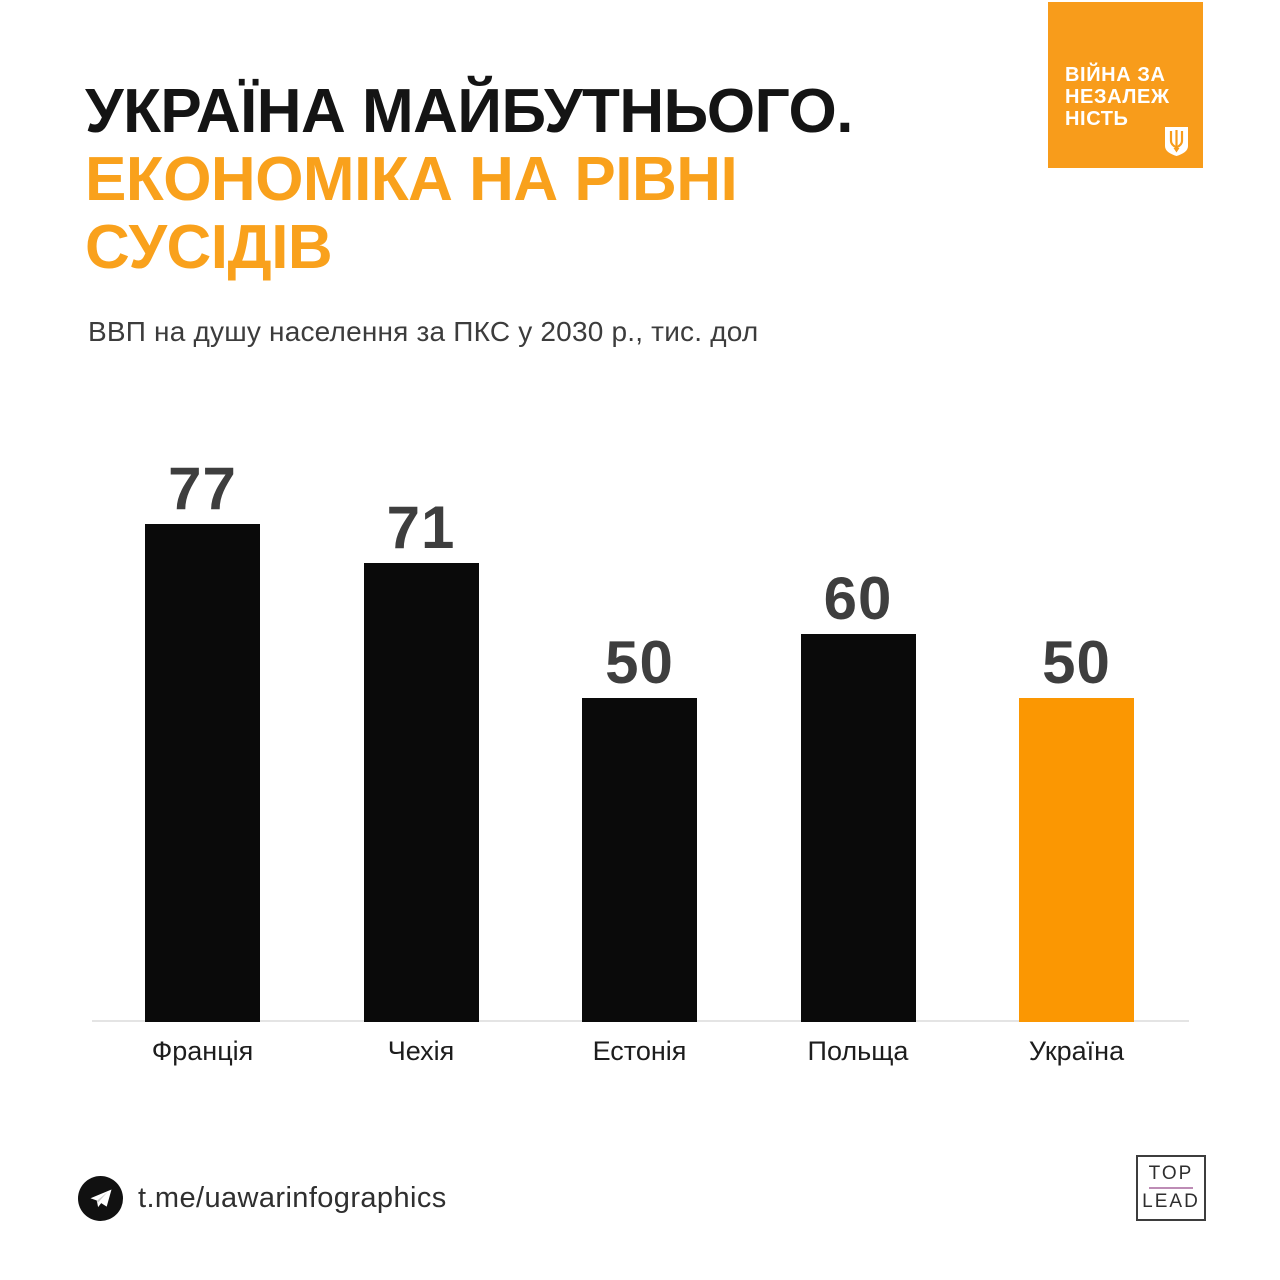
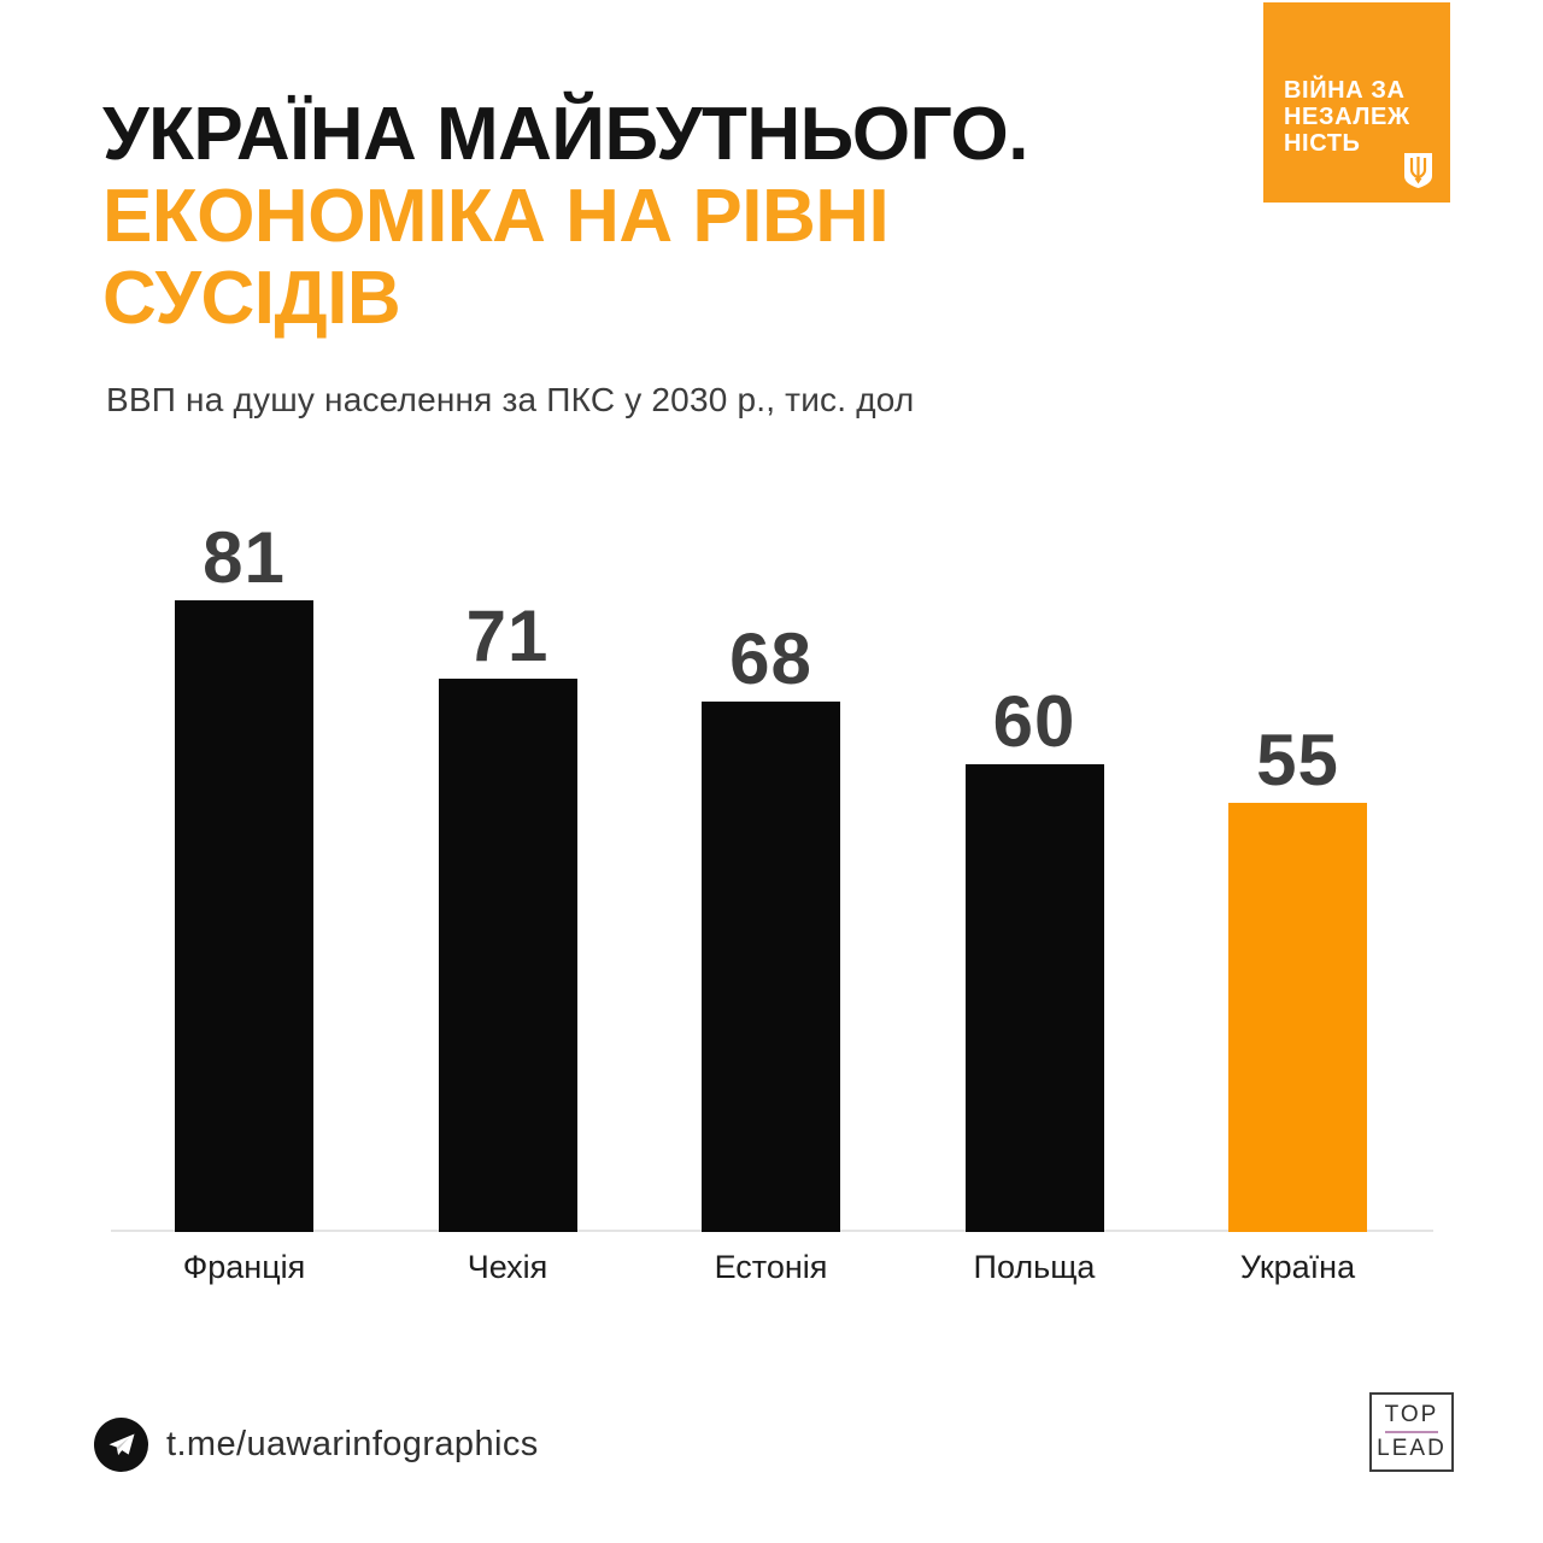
Франція: 77 -> 81
Естонія: 50 -> 68
Україна: 50 -> 55
